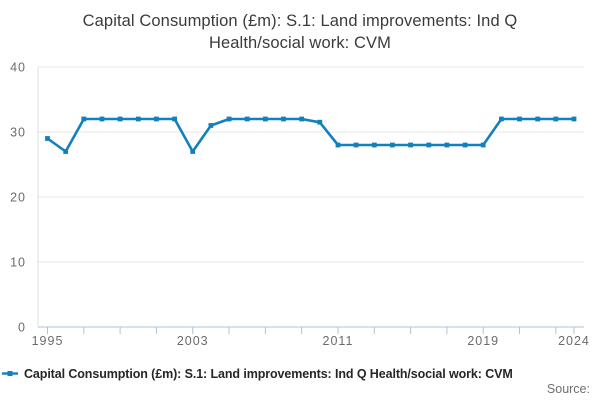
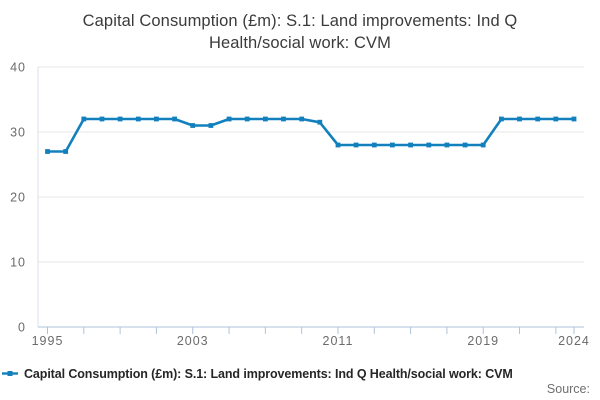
1995: 29 -> 27
2003: 27 -> 31
